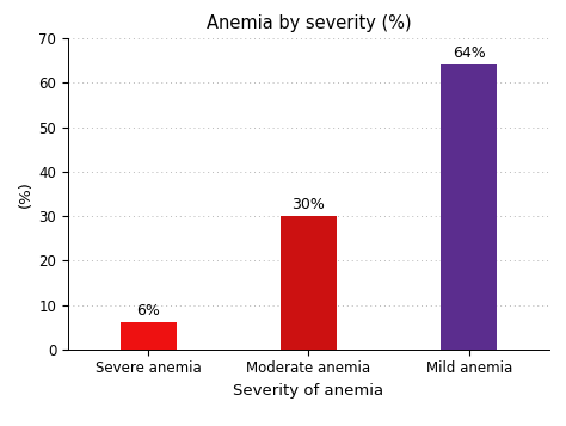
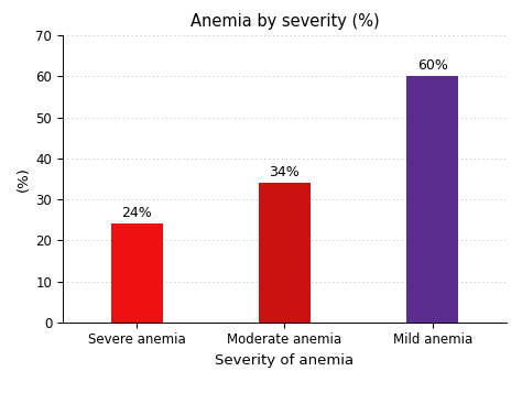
Severe anemia: 6% -> 24%
Moderate anemia: 30% -> 34%
Mild anemia: 64% -> 60%
